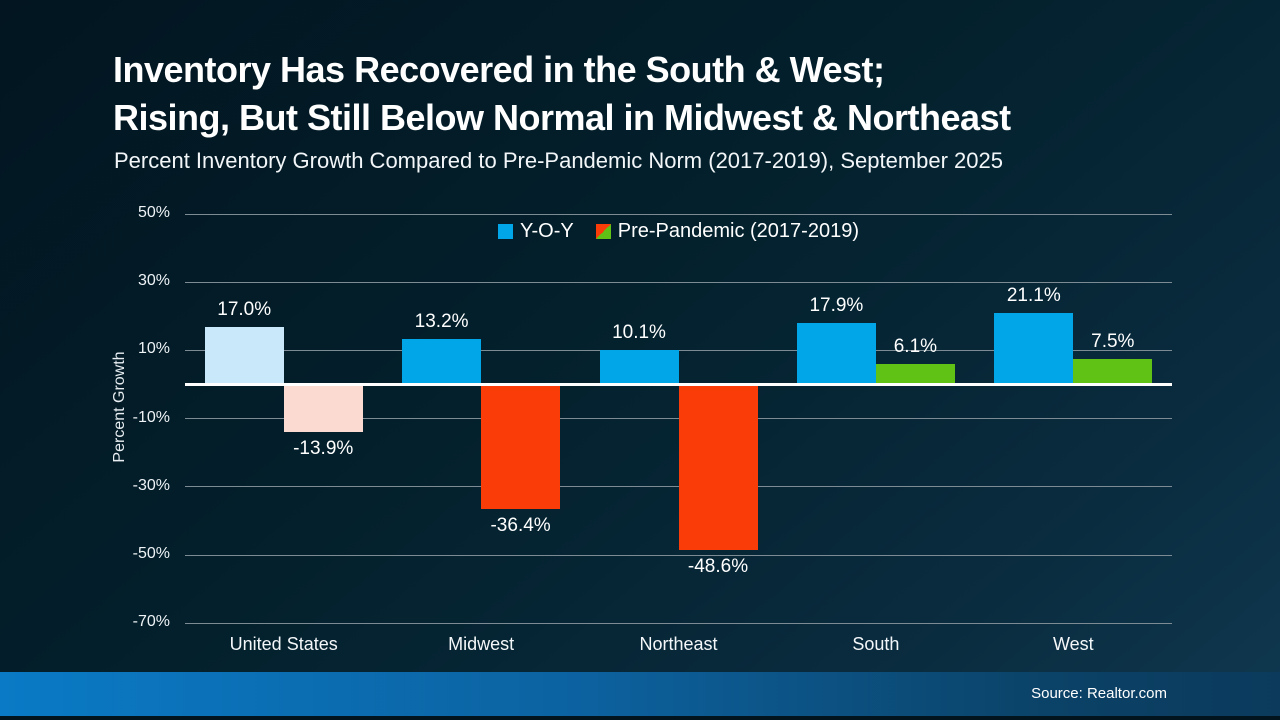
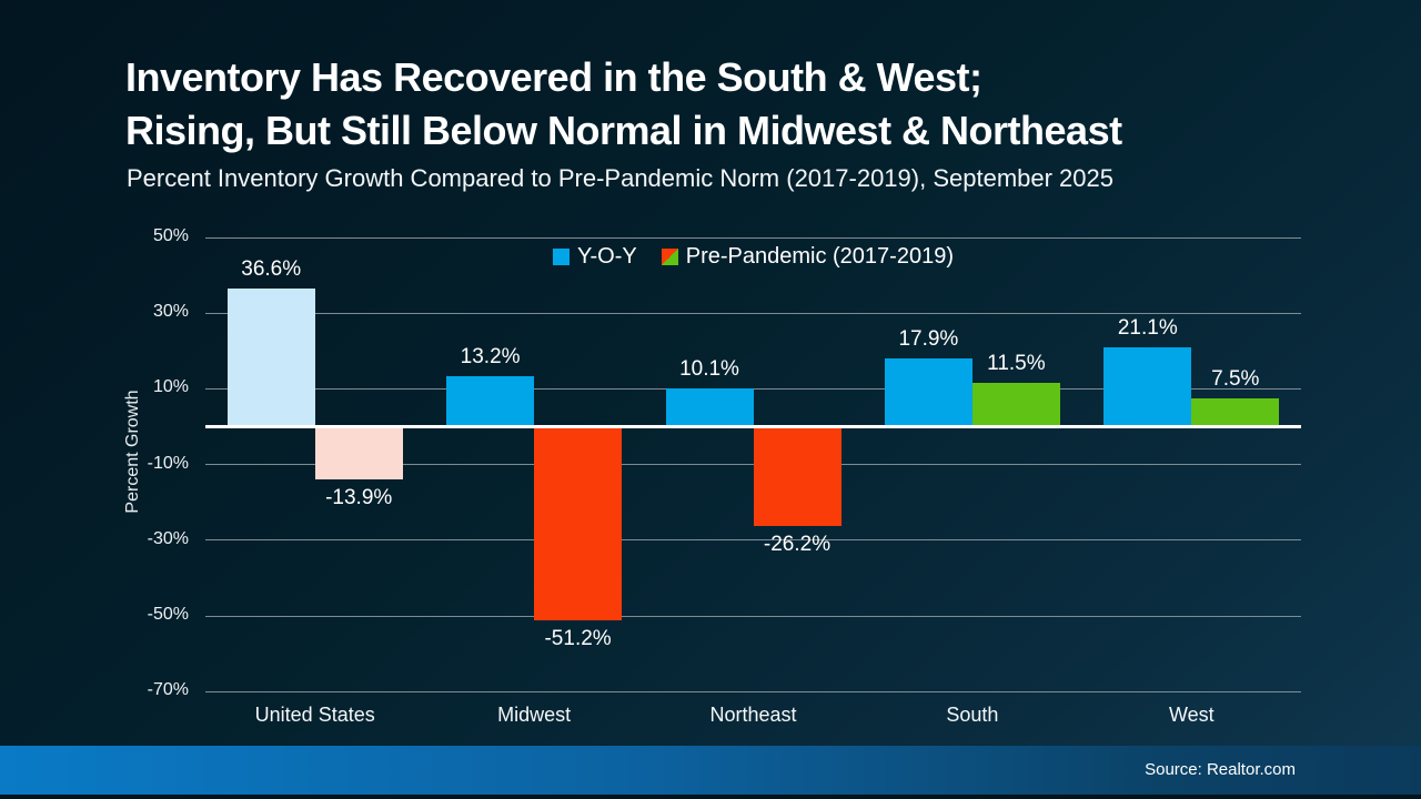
Y-O-Y/United States: 17.0% -> 36.6%
Pre-Pandemic (2017-2019)/Midwest: -36.4% -> -51.2%
Pre-Pandemic (2017-2019)/Northeast: -48.6% -> -26.2%
Pre-Pandemic (2017-2019)/South: 6.1% -> 11.5%
